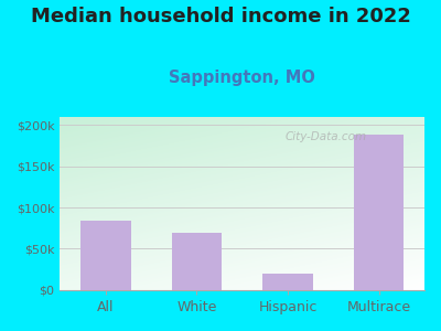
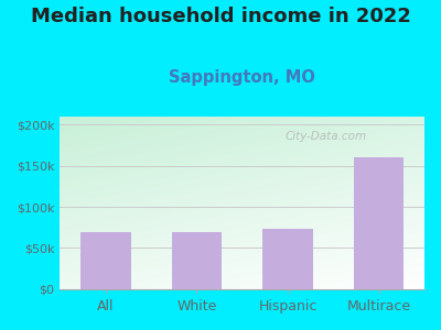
All: $84k -> $70k
Hispanic: $20k -> $73k
Multirace: $188k -> $160k
